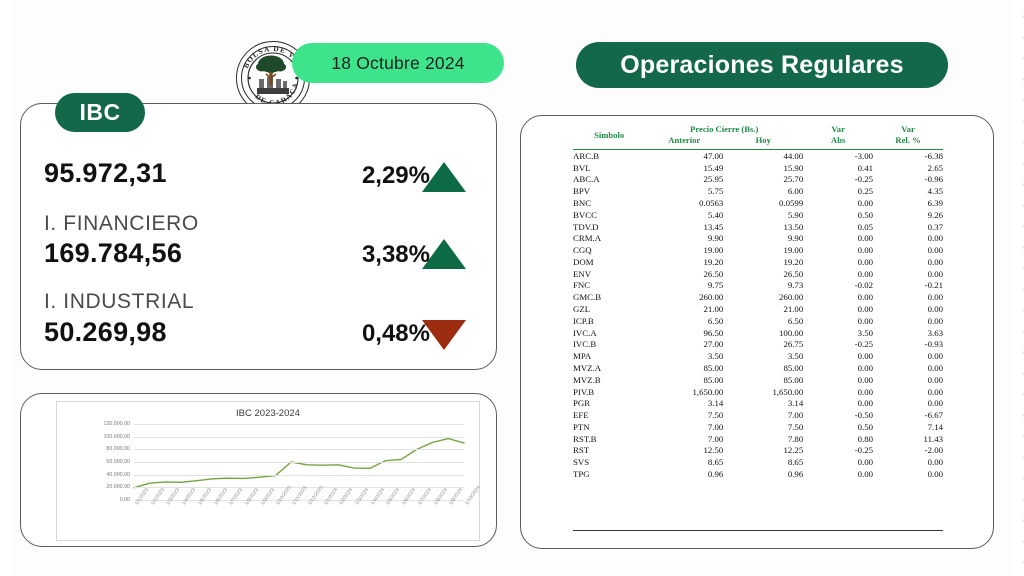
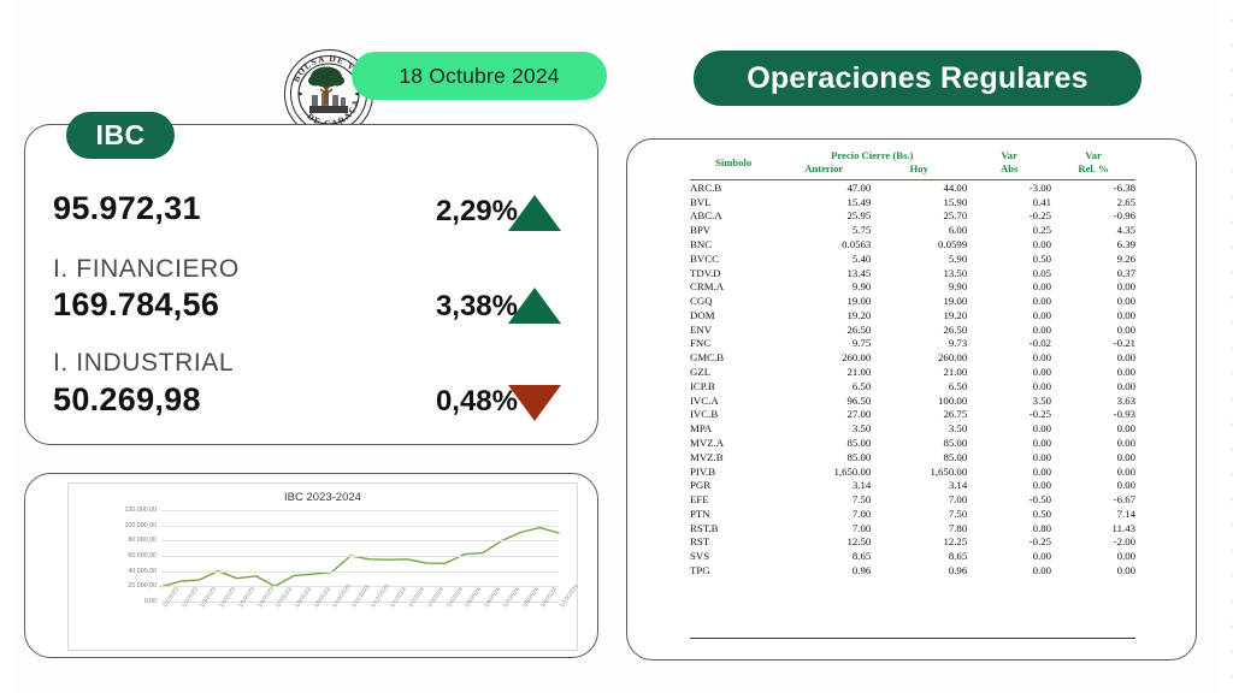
1/4/2023: 30000 -> 40000
1/7/2023: 30000 -> 20000
